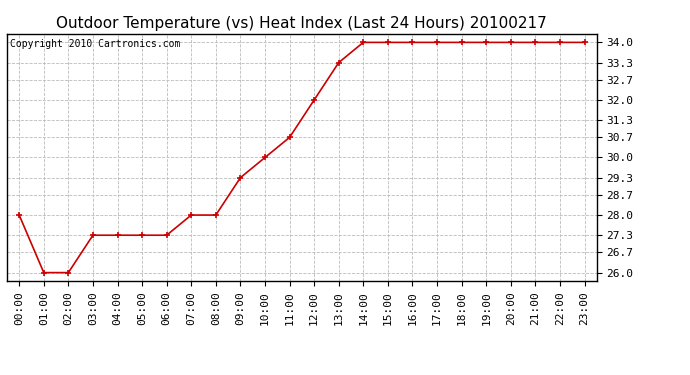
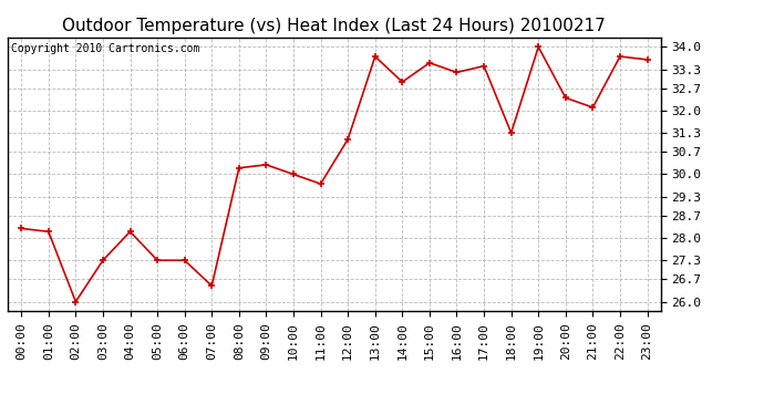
00:00: 28.0 -> 28.3
01:00: 26.0 -> 28.2
04:00: 27.3 -> 28.2
07:00: 28.0 -> 26.5
08:00: 28.0 -> 30.2
09:00: 29.3 -> 30.3
11:00: 30.7 -> 29.7
12:00: 32.0 -> 31.1
13:00: 33.3 -> 33.7
14:00: 34.0 -> 32.9
15:00: 34.0 -> 33.5
16:00: 34.0 -> 33.2
17:00: 34.0 -> 33.4
18:00: 34.0 -> 31.3
20:00: 34.0 -> 32.4
21:00: 34.0 -> 32.1
22:00: 34.0 -> 33.7
23:00: 34.0 -> 33.6
